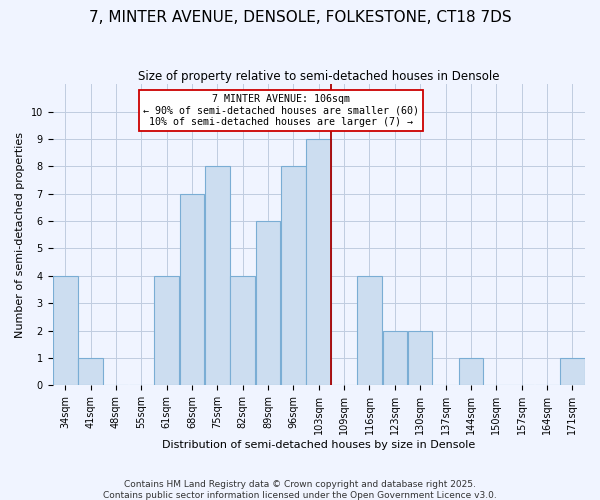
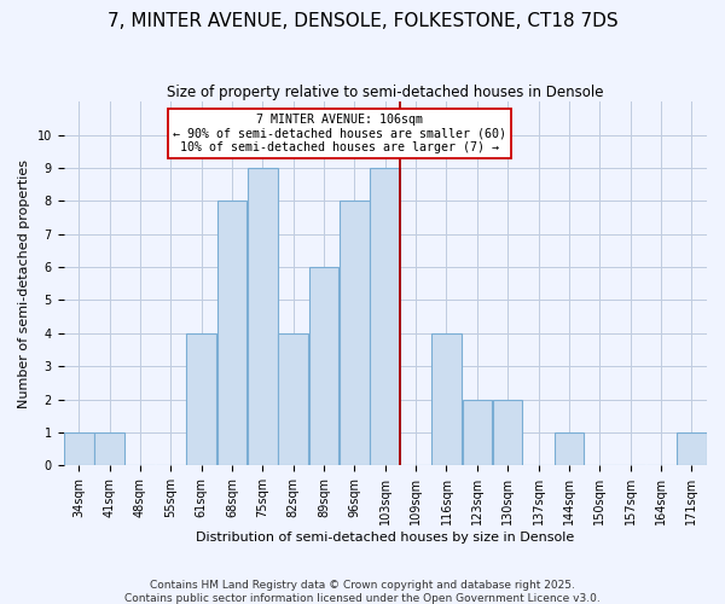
34sqm: 4 -> 1
68sqm: 7 -> 8
75sqm: 8 -> 9
